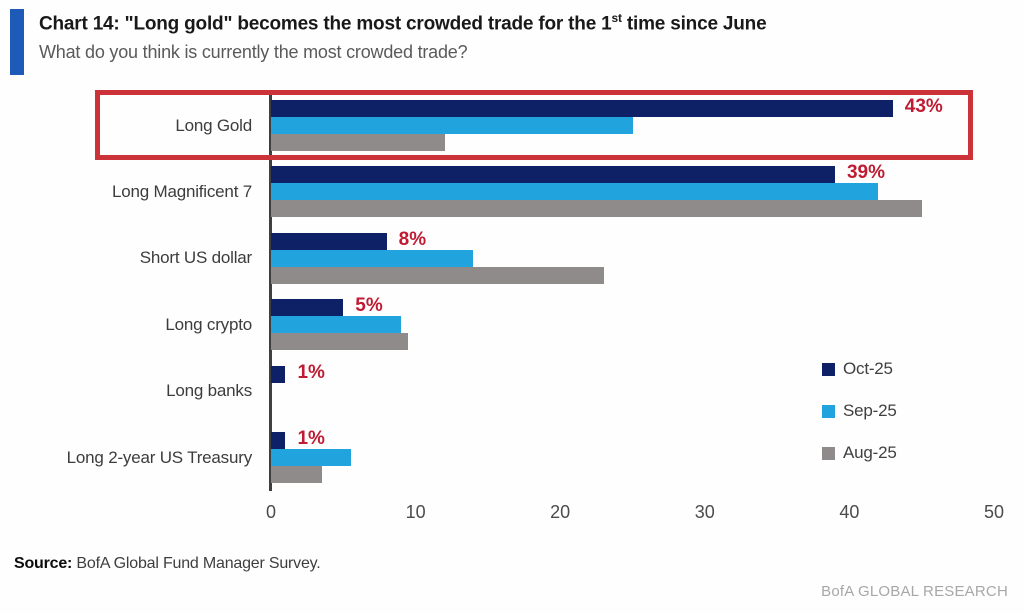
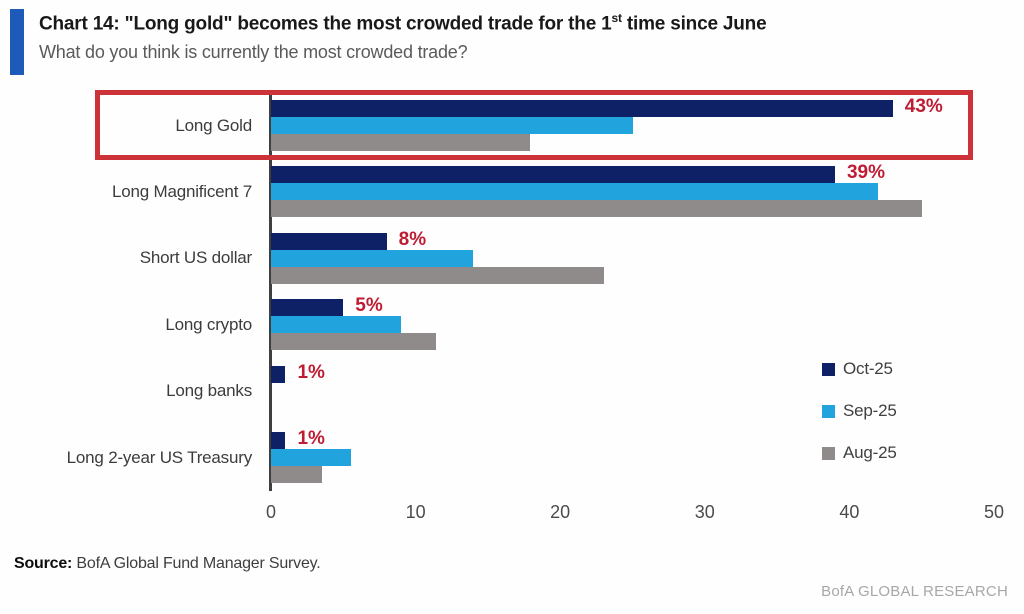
Aug-25/Long Gold: 12.0 -> 17.9
Aug-25/Long crypto: 9.5 -> 11.4
